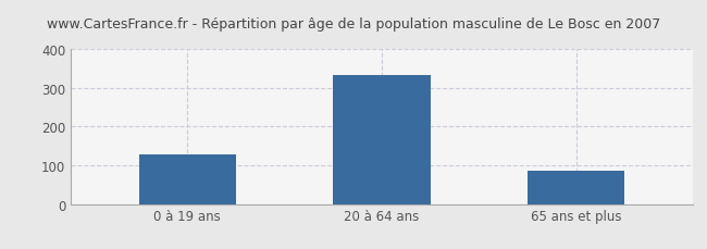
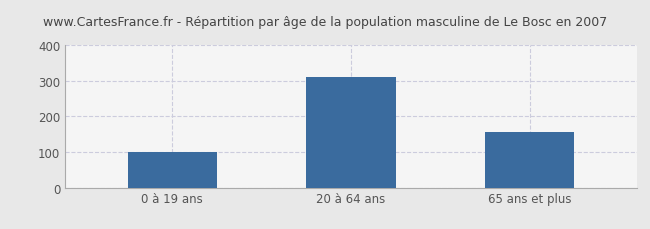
0 à 19 ans: 128 -> 100
20 à 64 ans: 333 -> 310
65 ans et plus: 85 -> 155
